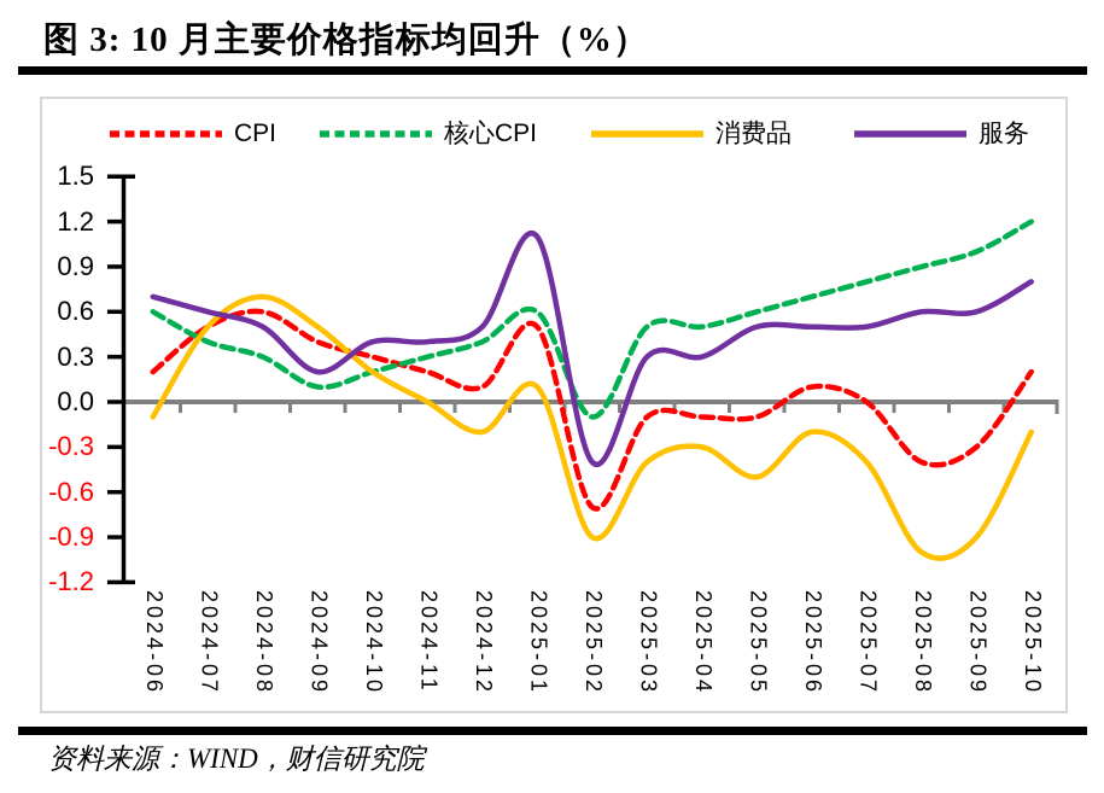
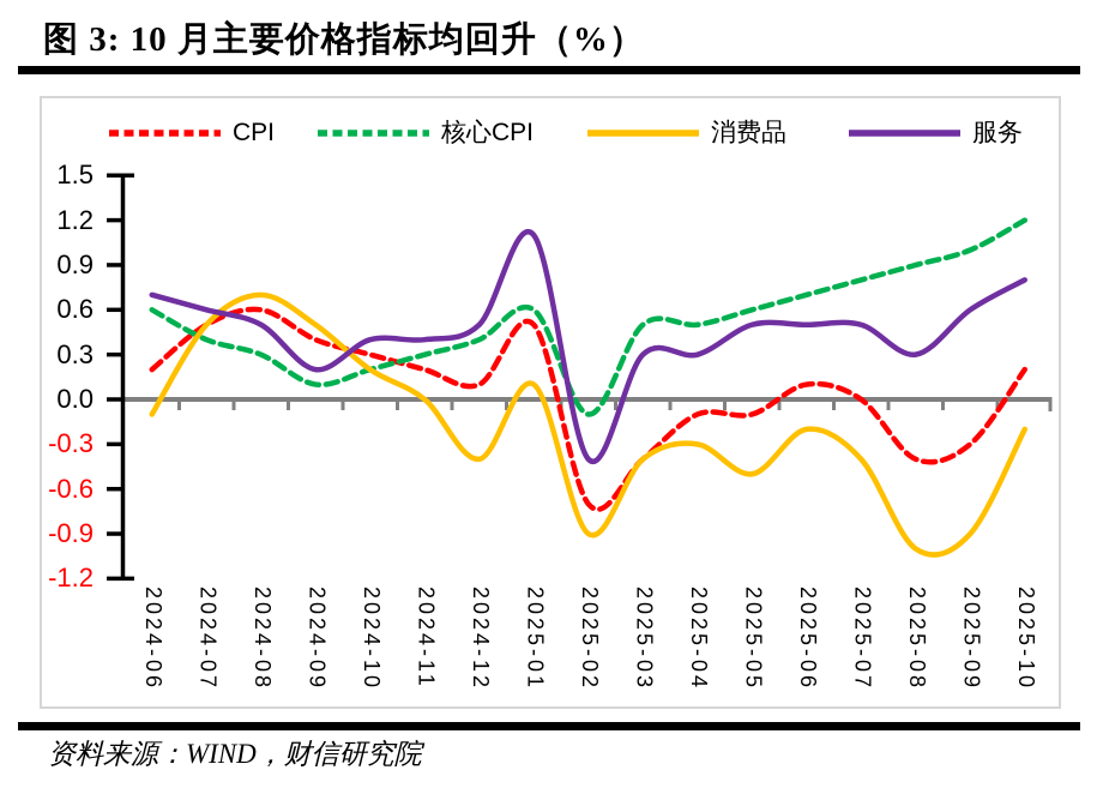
消费品/2024-12: -0.2 -> -0.4
CPI/2025-03: -0.1 -> -0.4
服务/2025-08: 0.6 -> 0.3
